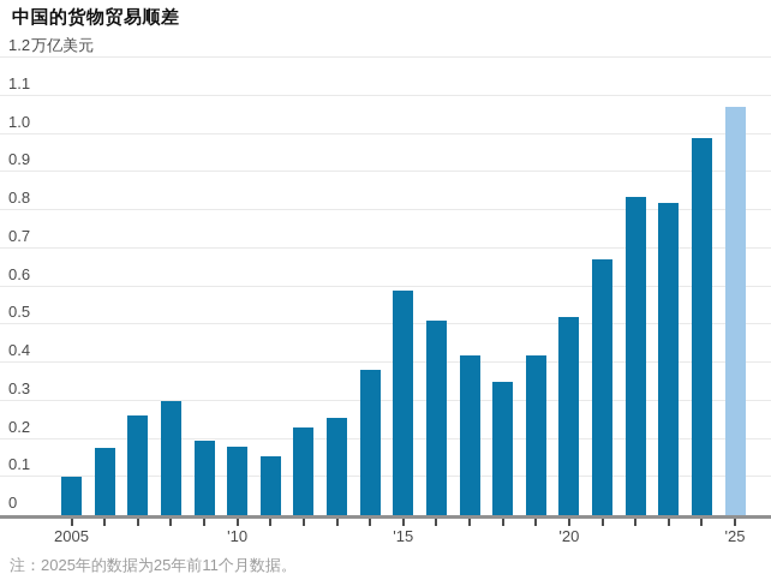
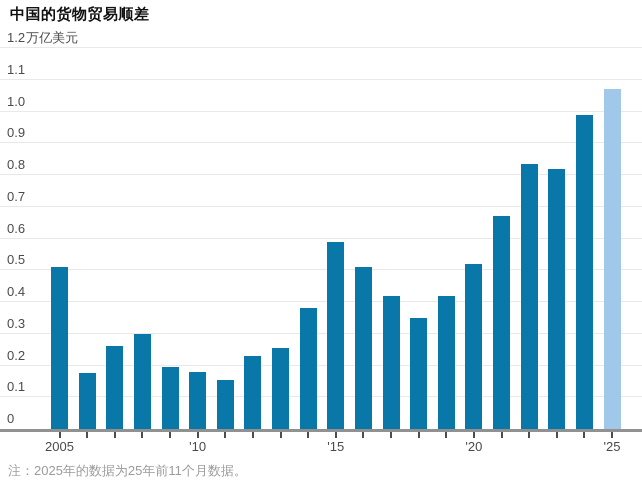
2005: 0.10 -> 0.51
